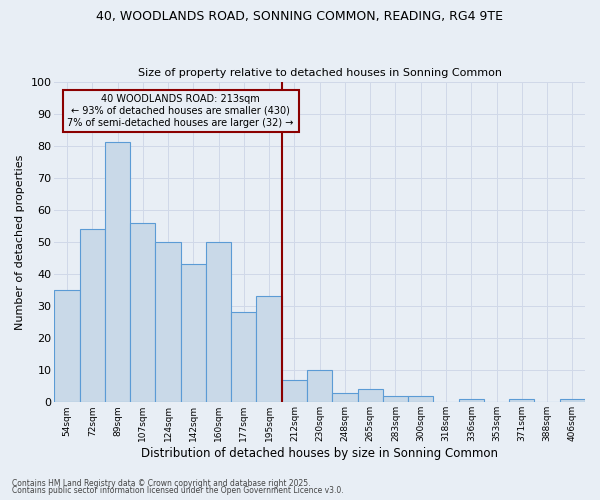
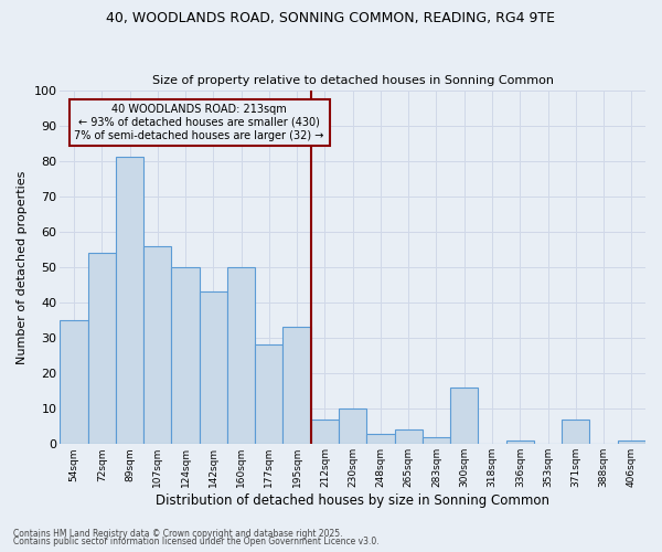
300sqm: 2 -> 16
371sqm: 1 -> 7
